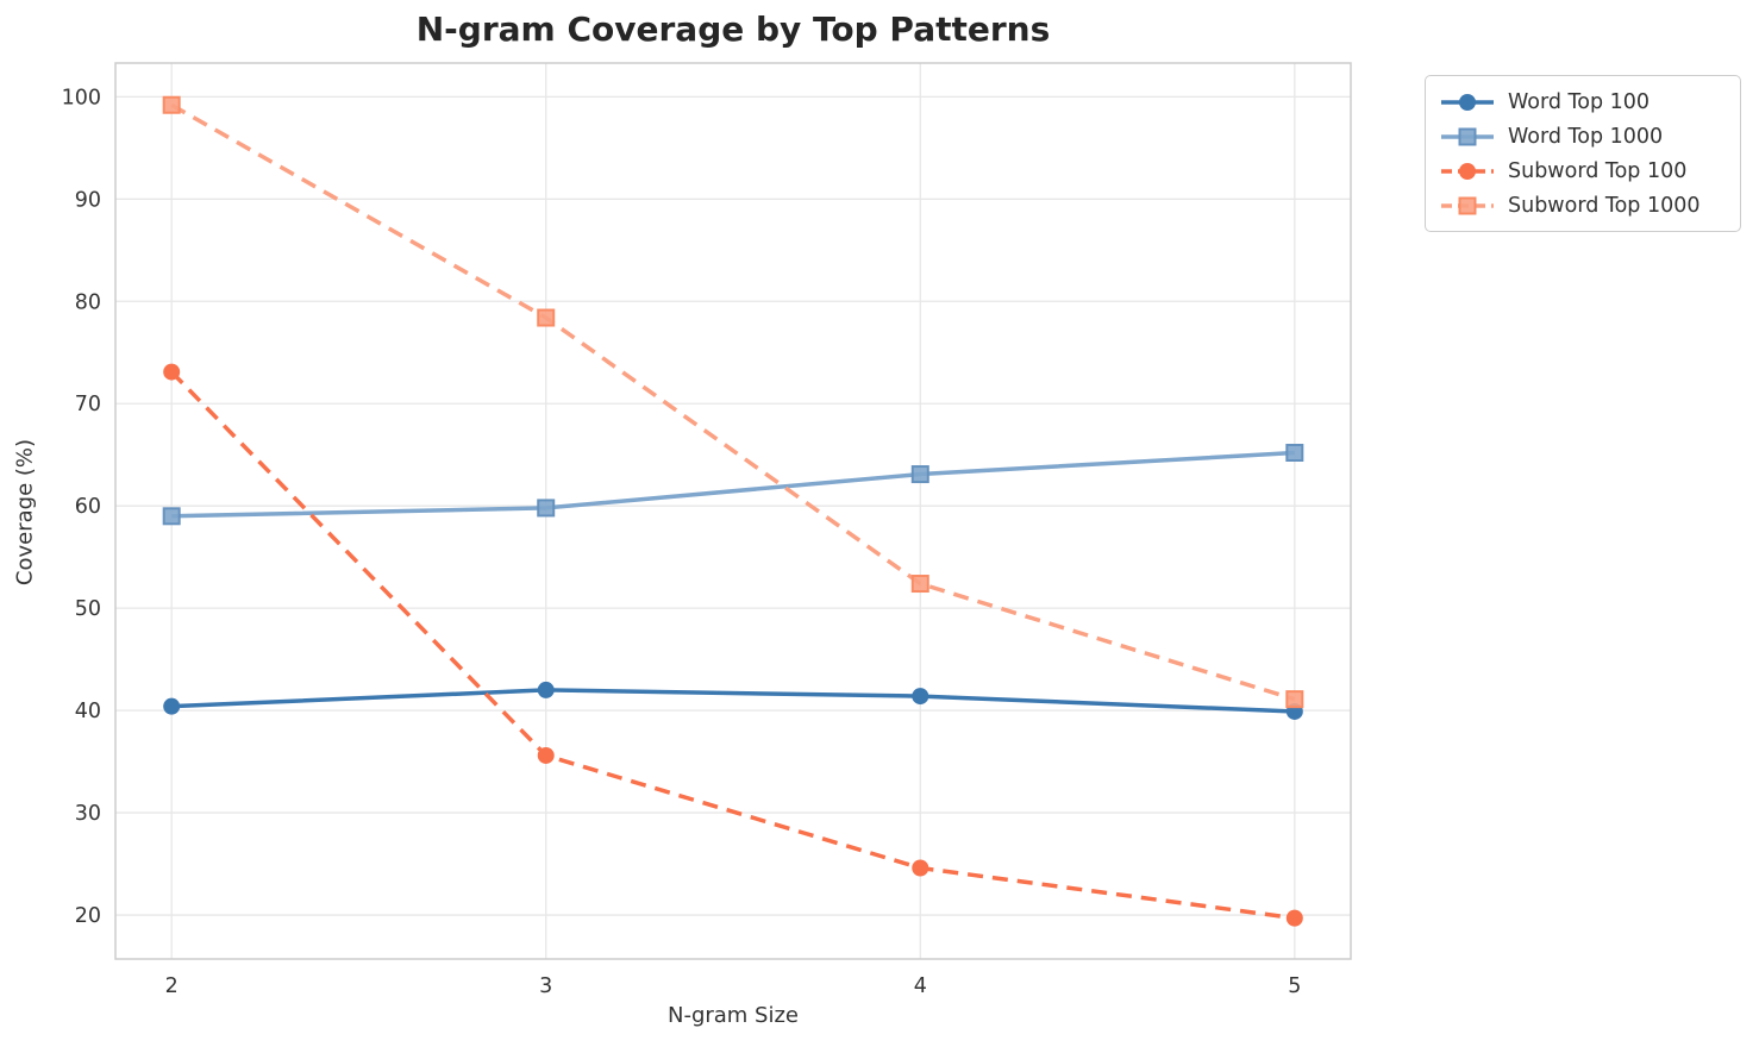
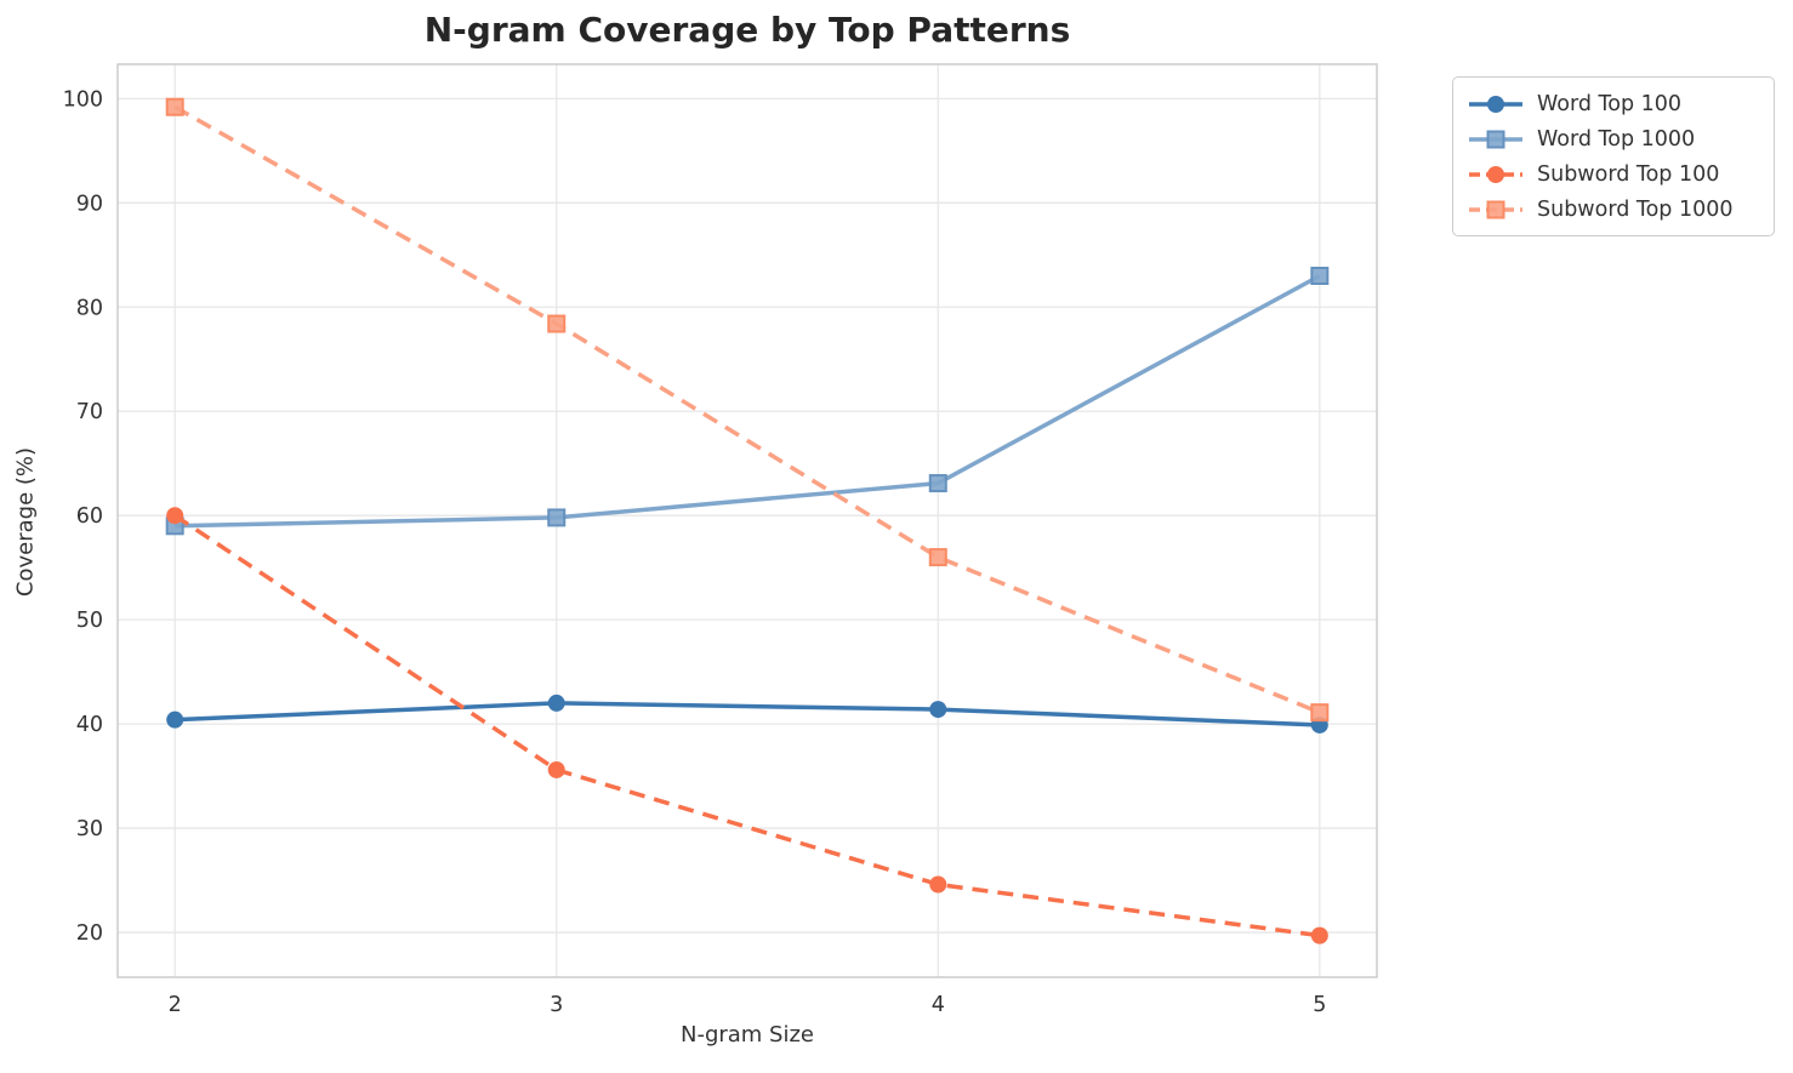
Subword Top 100/2: 73 -> 60
Subword Top 1000/4: 52 -> 56
Word Top 1000/5: 65 -> 83
